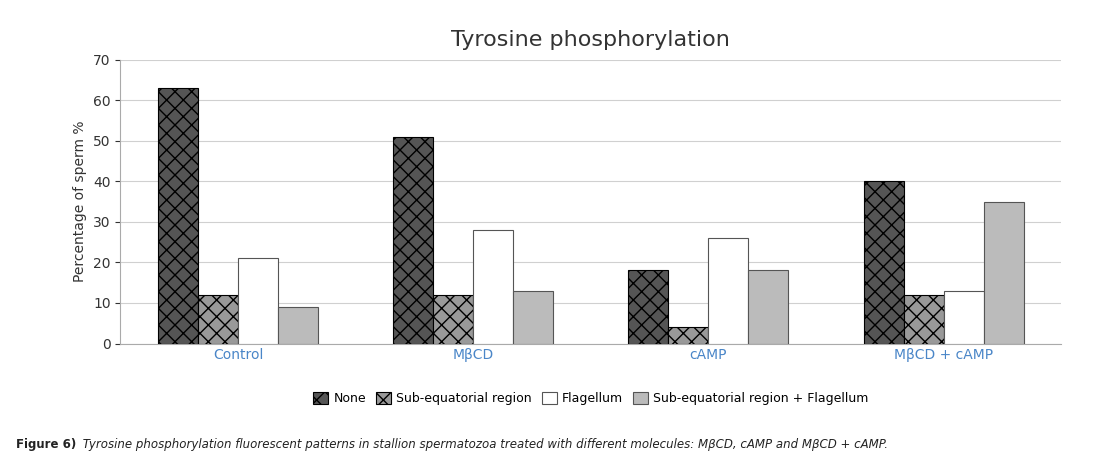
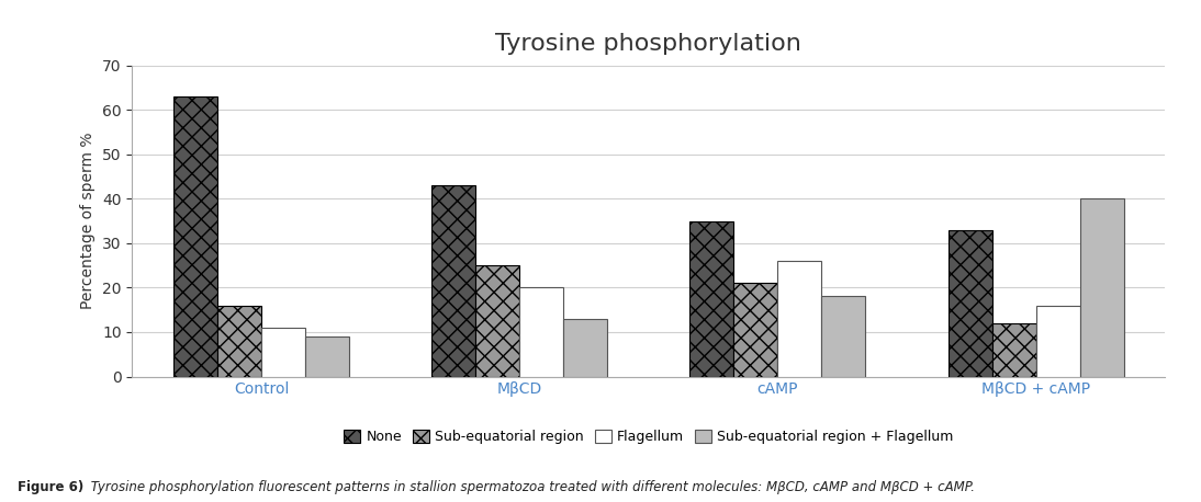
Sub-equatorial region/Control: 12 -> 16
Flagellum/Control: 21 -> 11
None/MβCD: 51 -> 43
Sub-equatorial region/MβCD: 12 -> 25
Flagellum/MβCD: 28 -> 20
None/cAMP: 18 -> 35
Sub-equatorial region/cAMP: 4 -> 21
None/MβCD + cAMP: 40 -> 33
Flagellum/MβCD + cAMP: 13 -> 16
Sub-equatorial region + Flagellum/MβCD + cAMP: 35 -> 40
